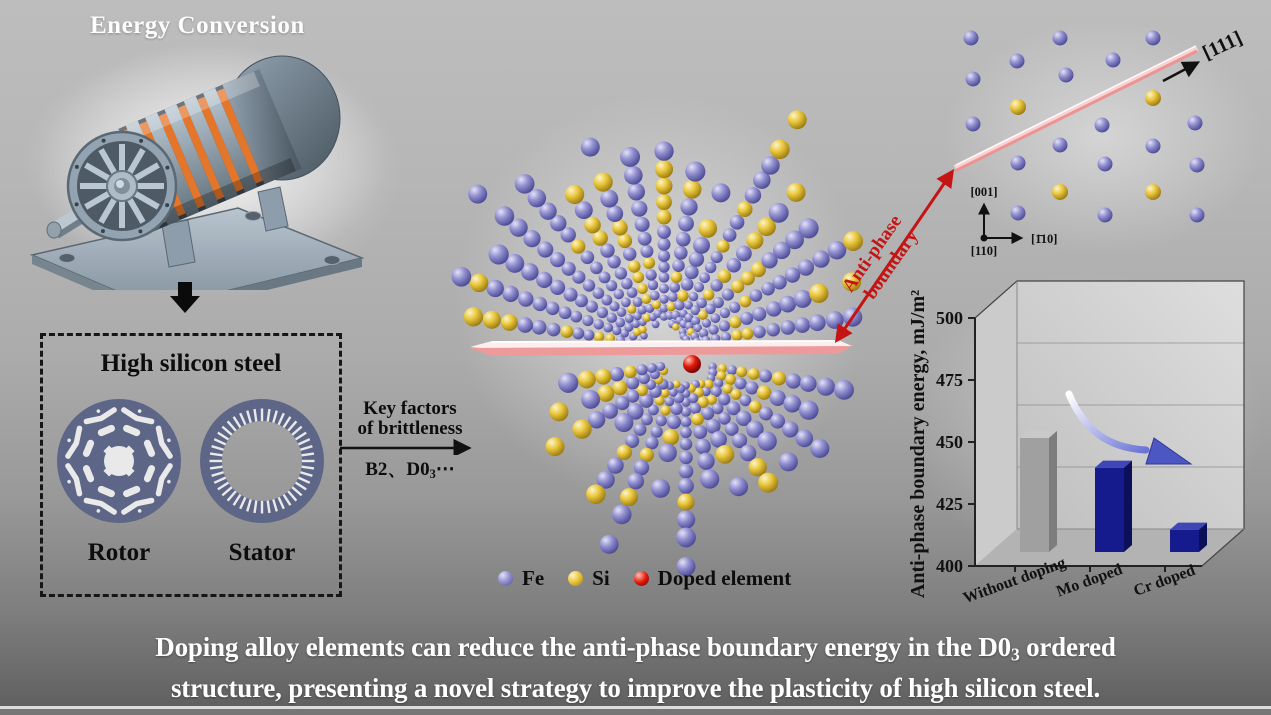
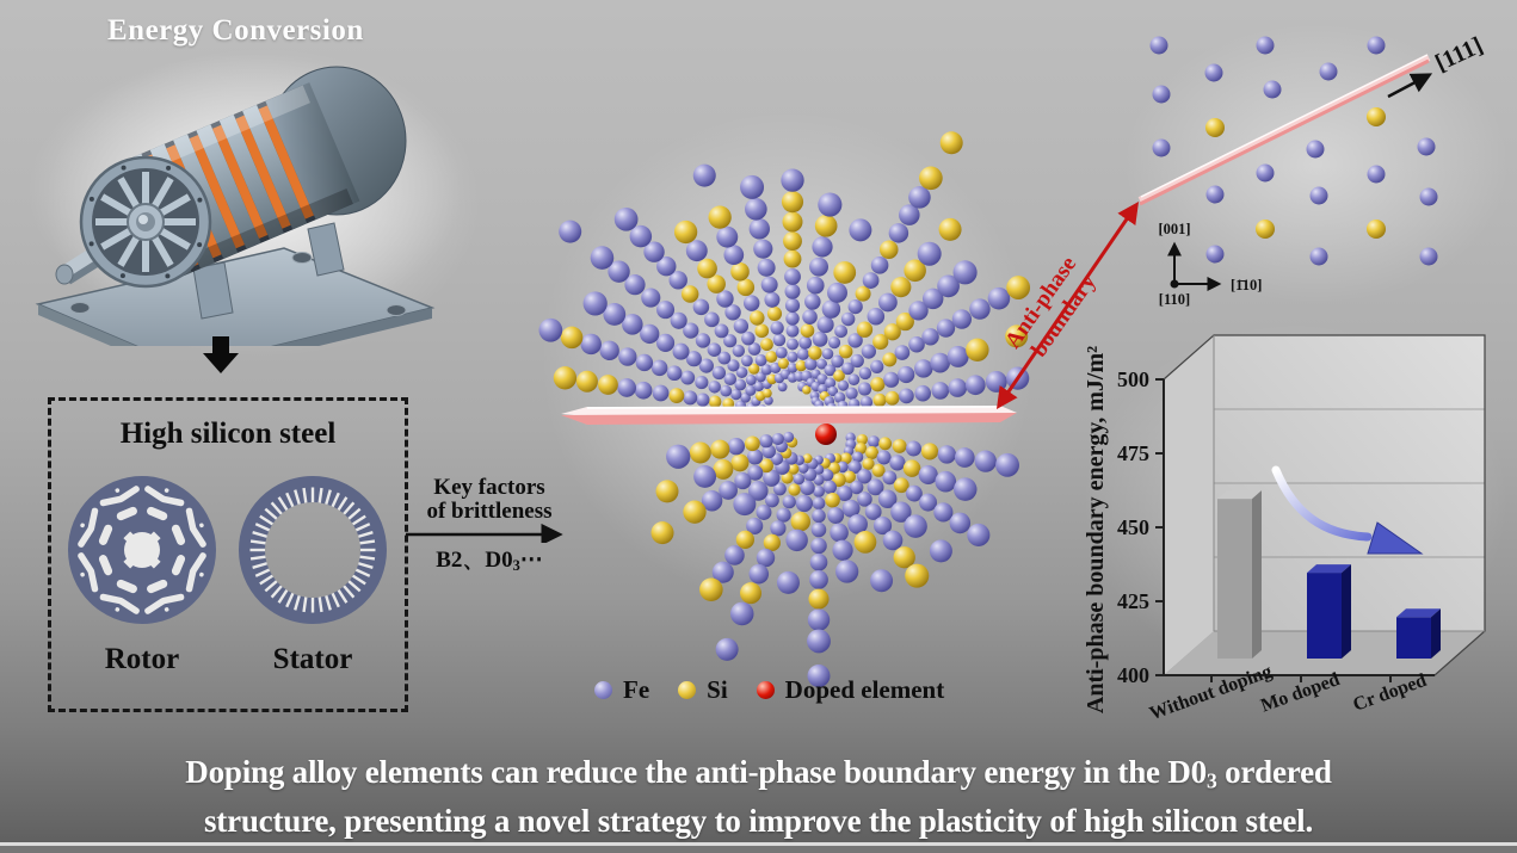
Without doping: 452 -> 460
Mo doped: 440 -> 435
Cr doped: 415 -> 420
